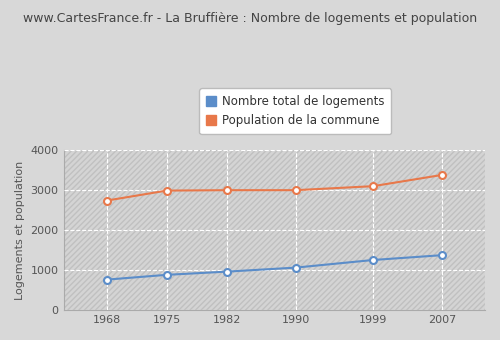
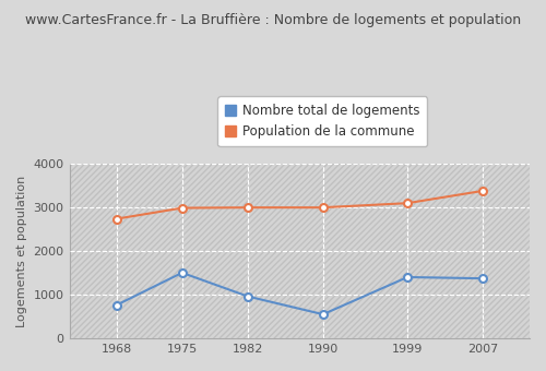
Nombre total de logements/1975: 880 -> 1500
Nombre total de logements/1990: 1060 -> 550
Nombre total de logements/1999: 1250 -> 1400
